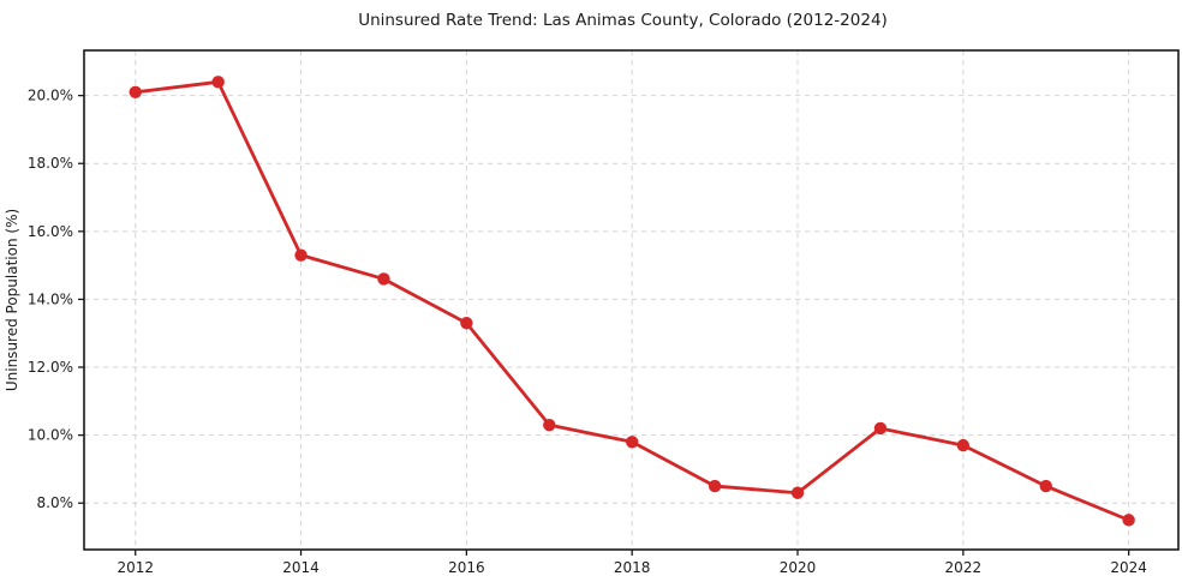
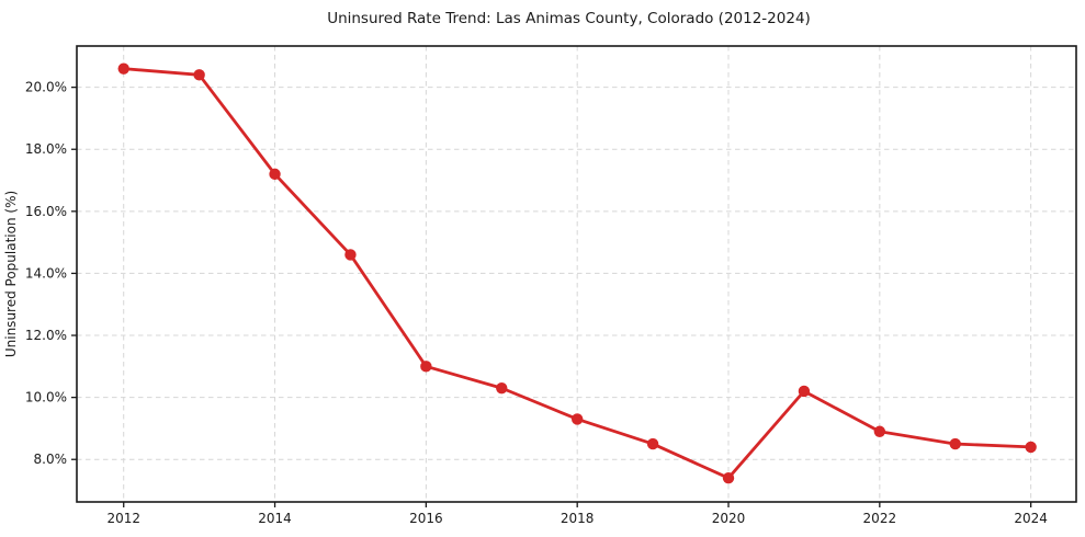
2012: 20.1% -> 20.6%
2014: 15.3% -> 17.2%
2016: 13.3% -> 11.0%
2018: 9.8% -> 9.3%
2020: 8.3% -> 7.4%
2022: 9.7% -> 8.9%
2024: 7.5% -> 8.4%
